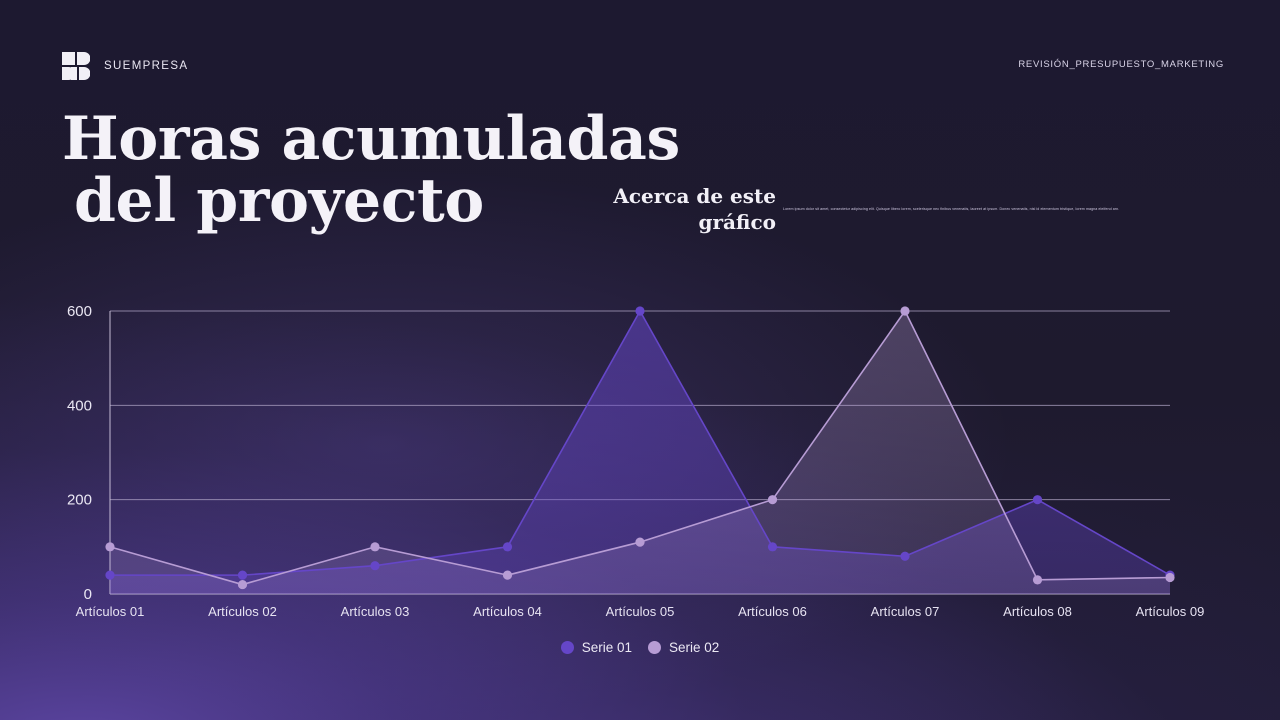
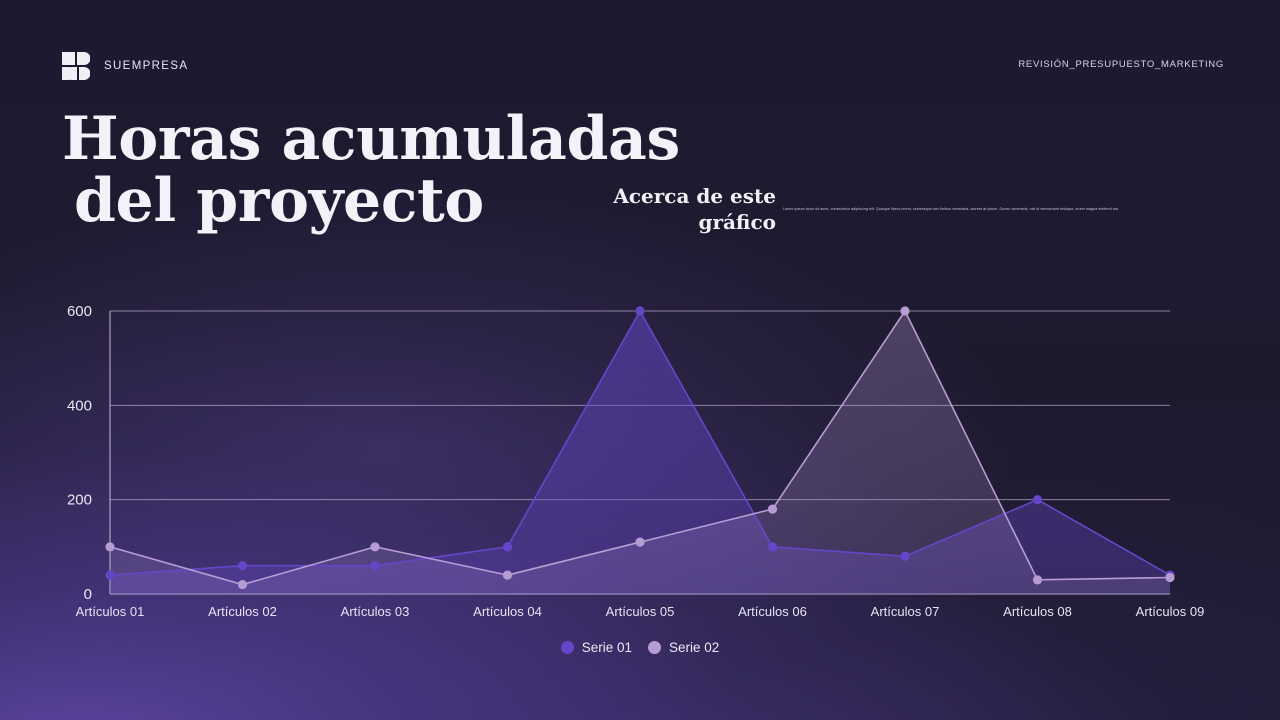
Serie 01/Artículos 02: 40 -> 60
Serie 02/Artículos 06: 200 -> 180
